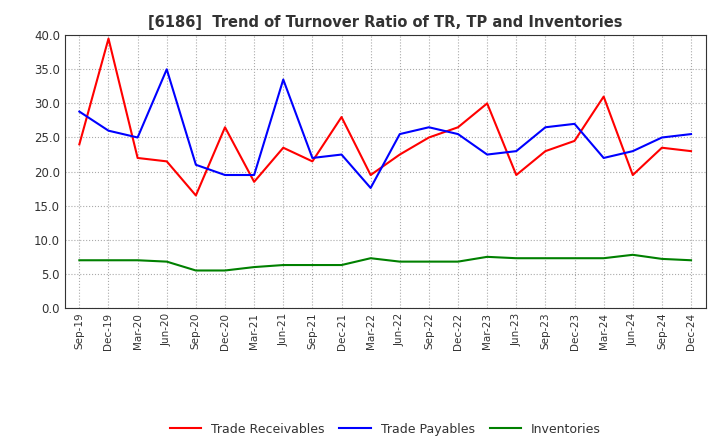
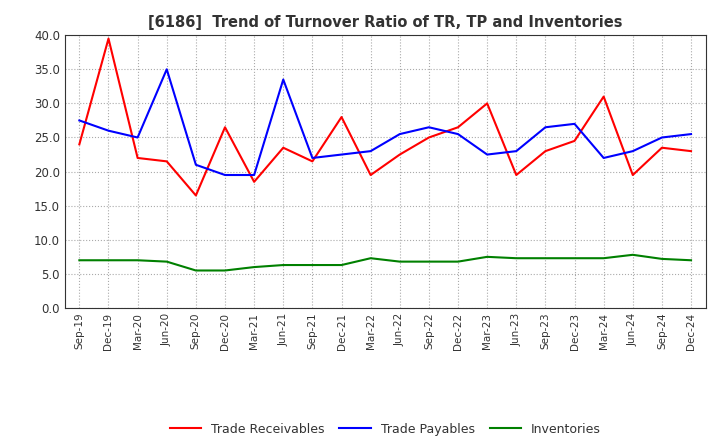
Trade Payables/Sep-19: 28.8 -> 27.5
Trade Payables/Mar-22: 17.6 -> 23.0
